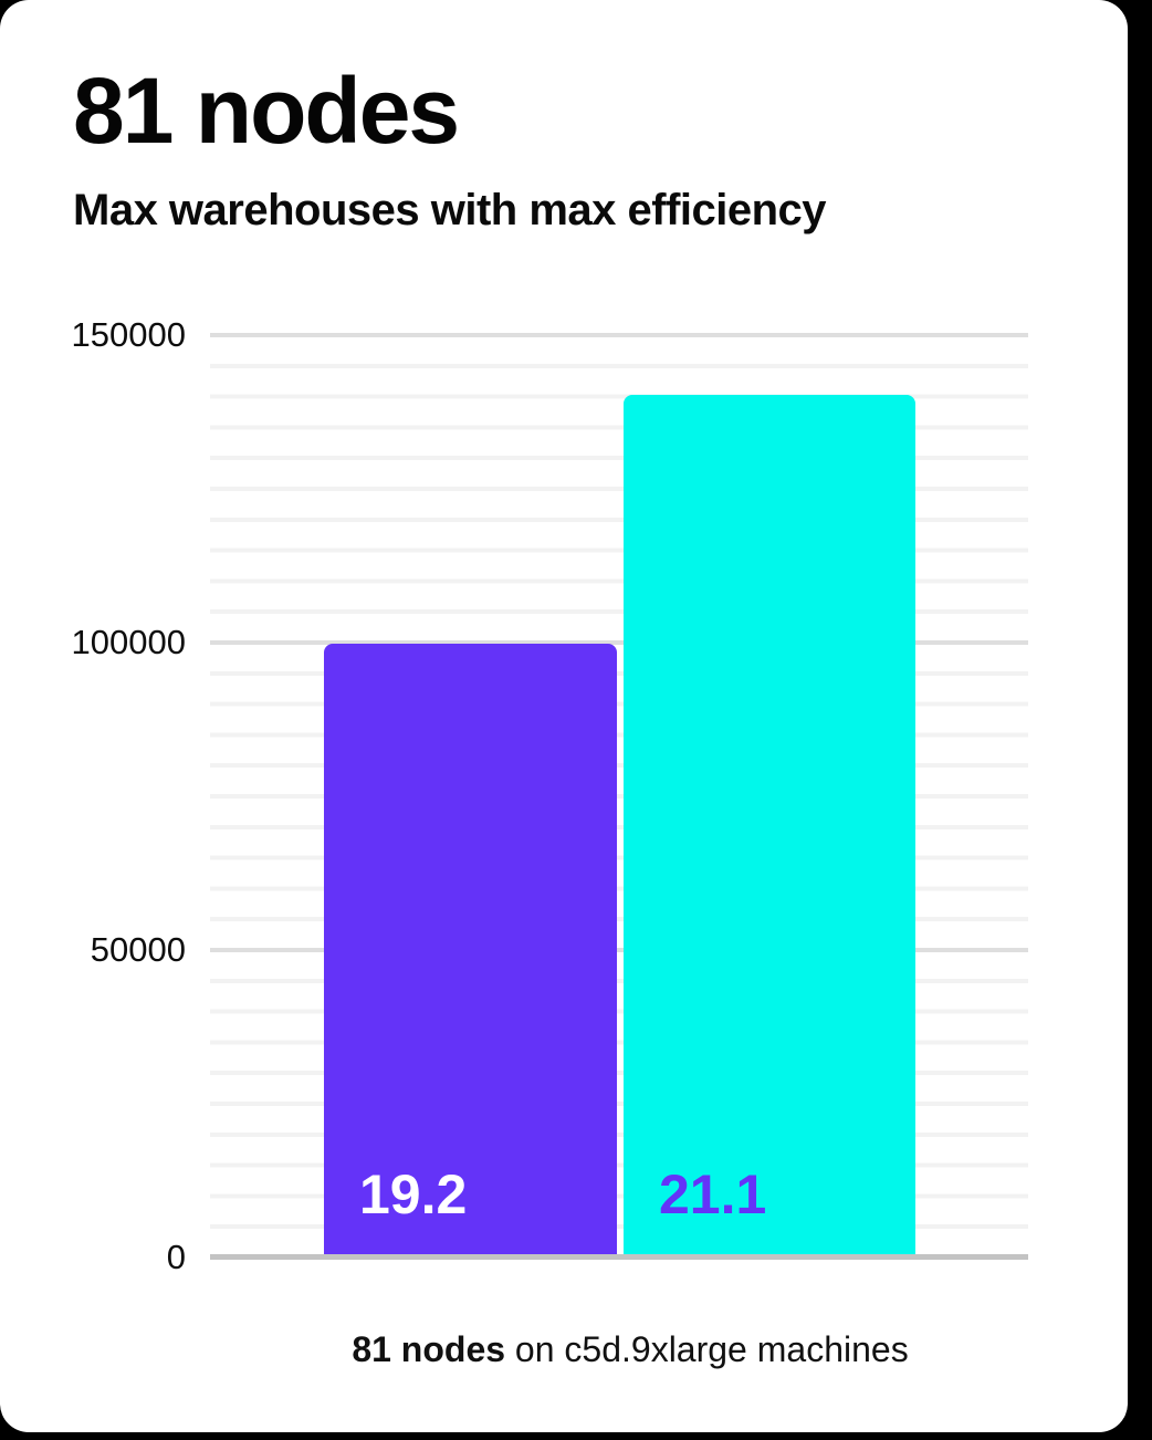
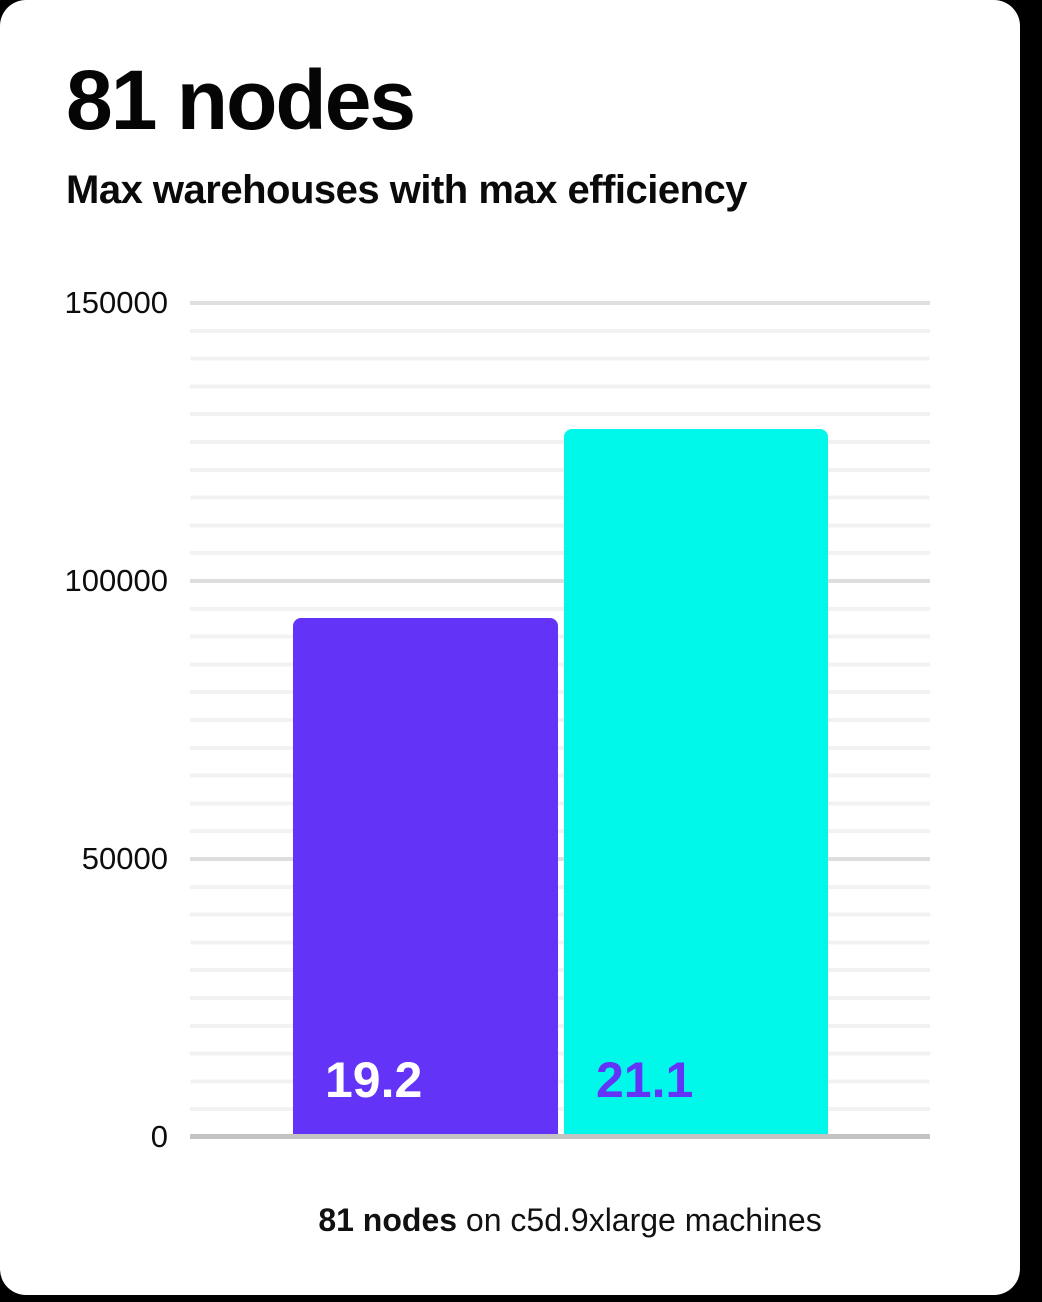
19.2: 100000 -> 93000
21.1: 140000 -> 127000
